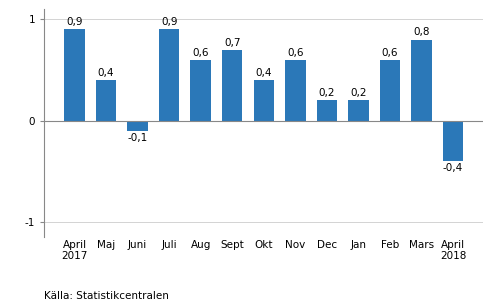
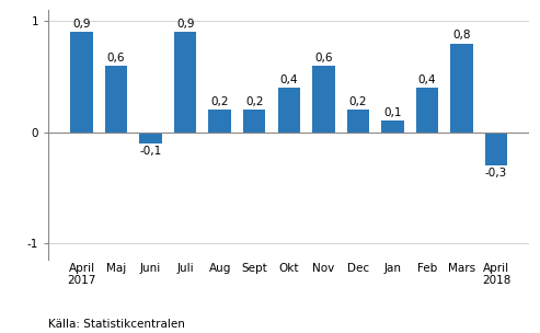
Maj: 0,4 -> 0,6
Aug: 0,6 -> 0,2
Sept: 0,7 -> 0,2
Jan: 0,2 -> 0,1
Feb: 0,6 -> 0,4
April 2018: -0,4 -> -0,3
